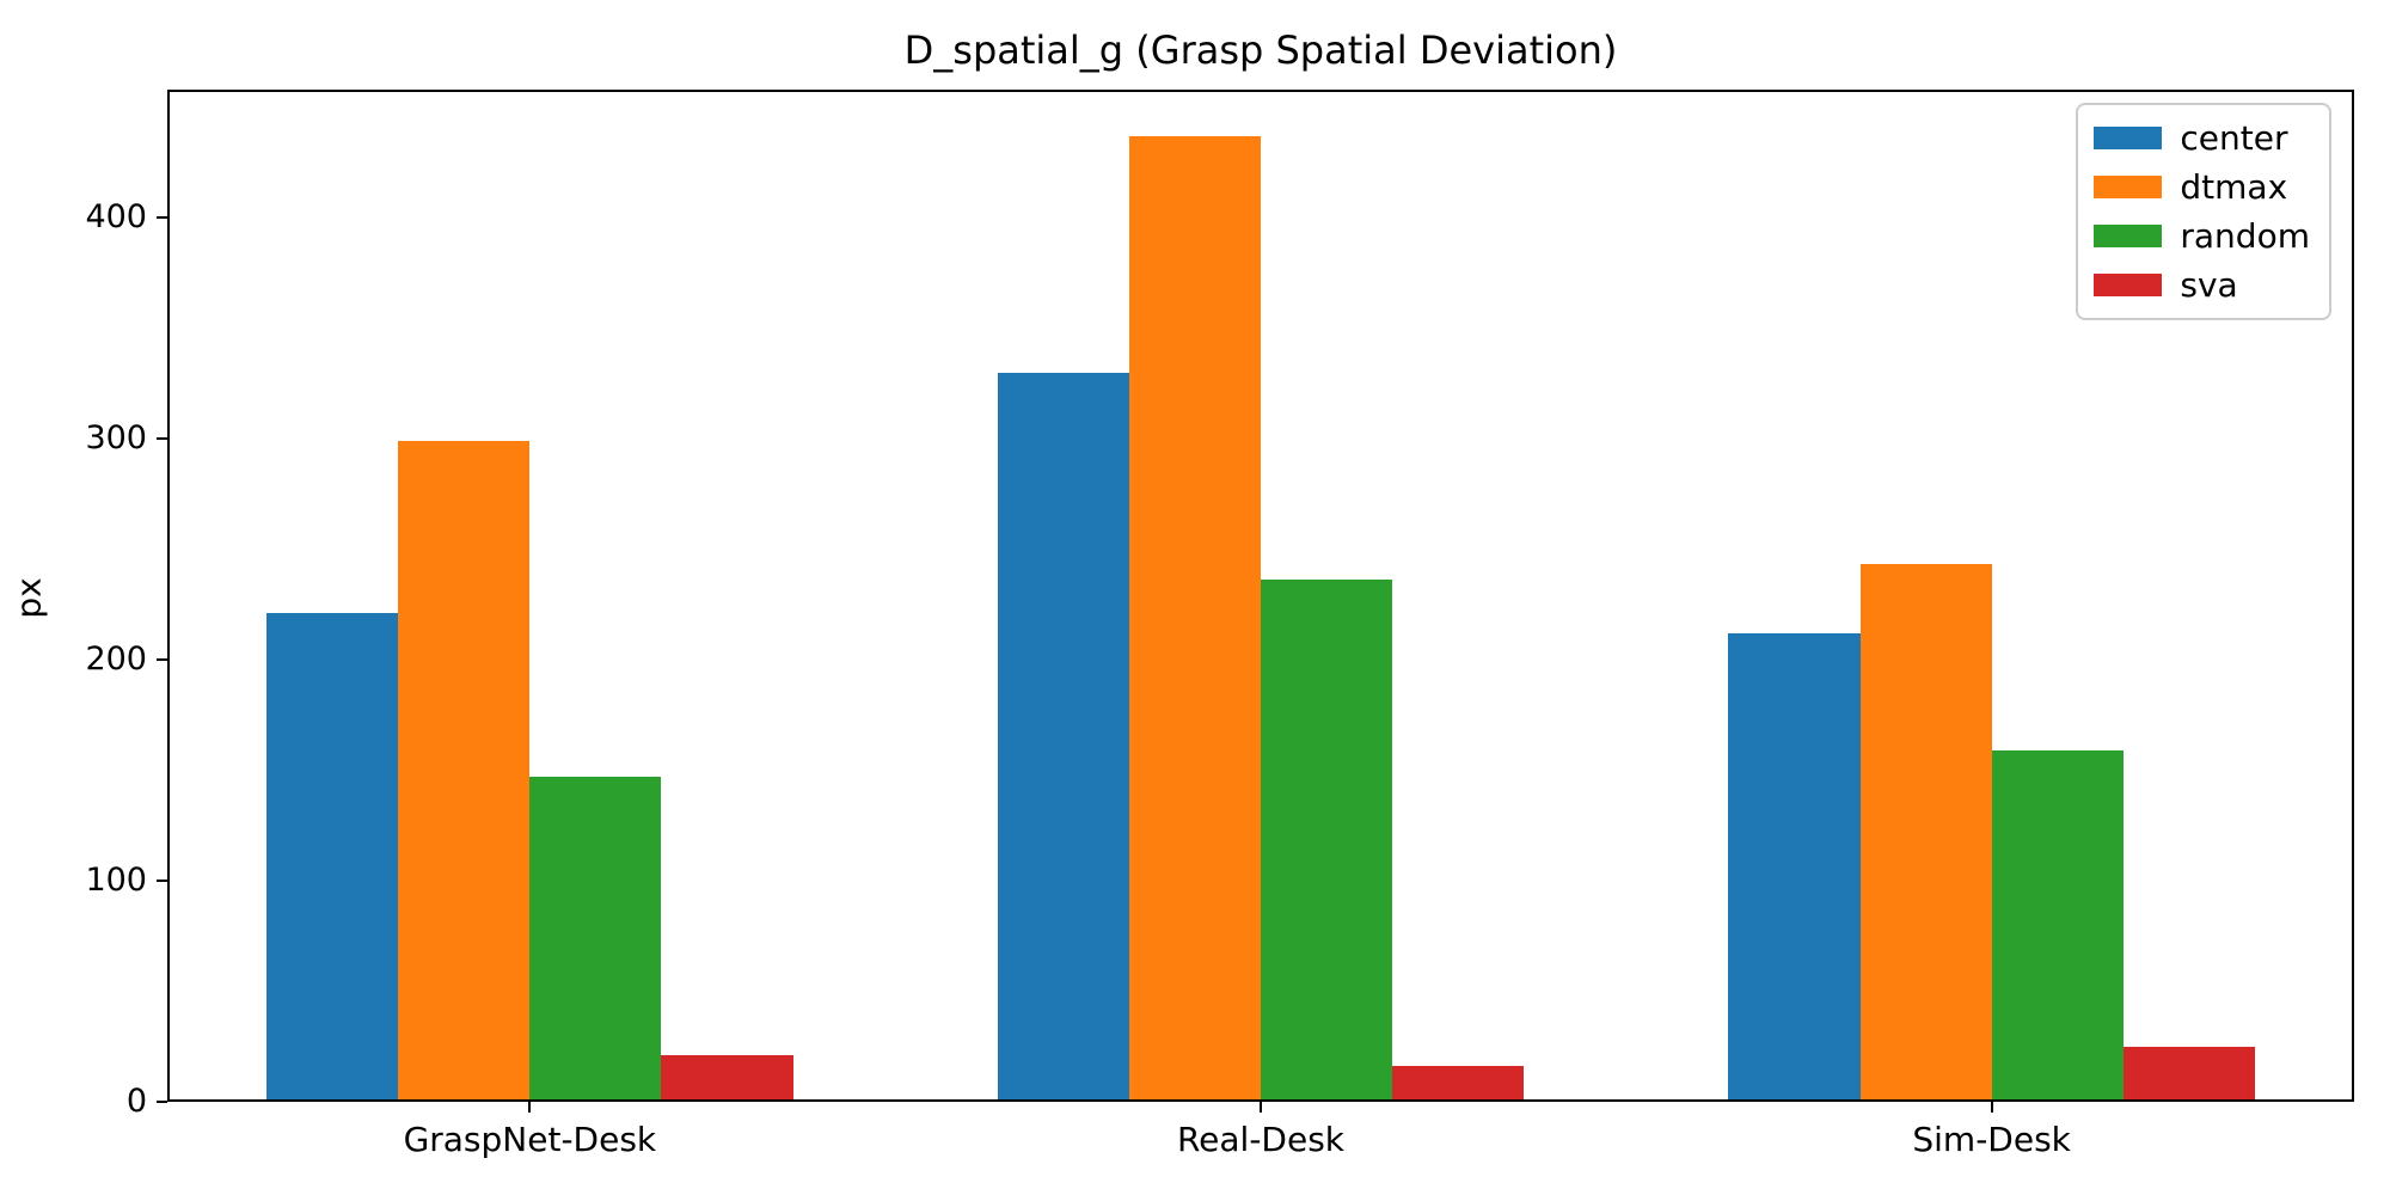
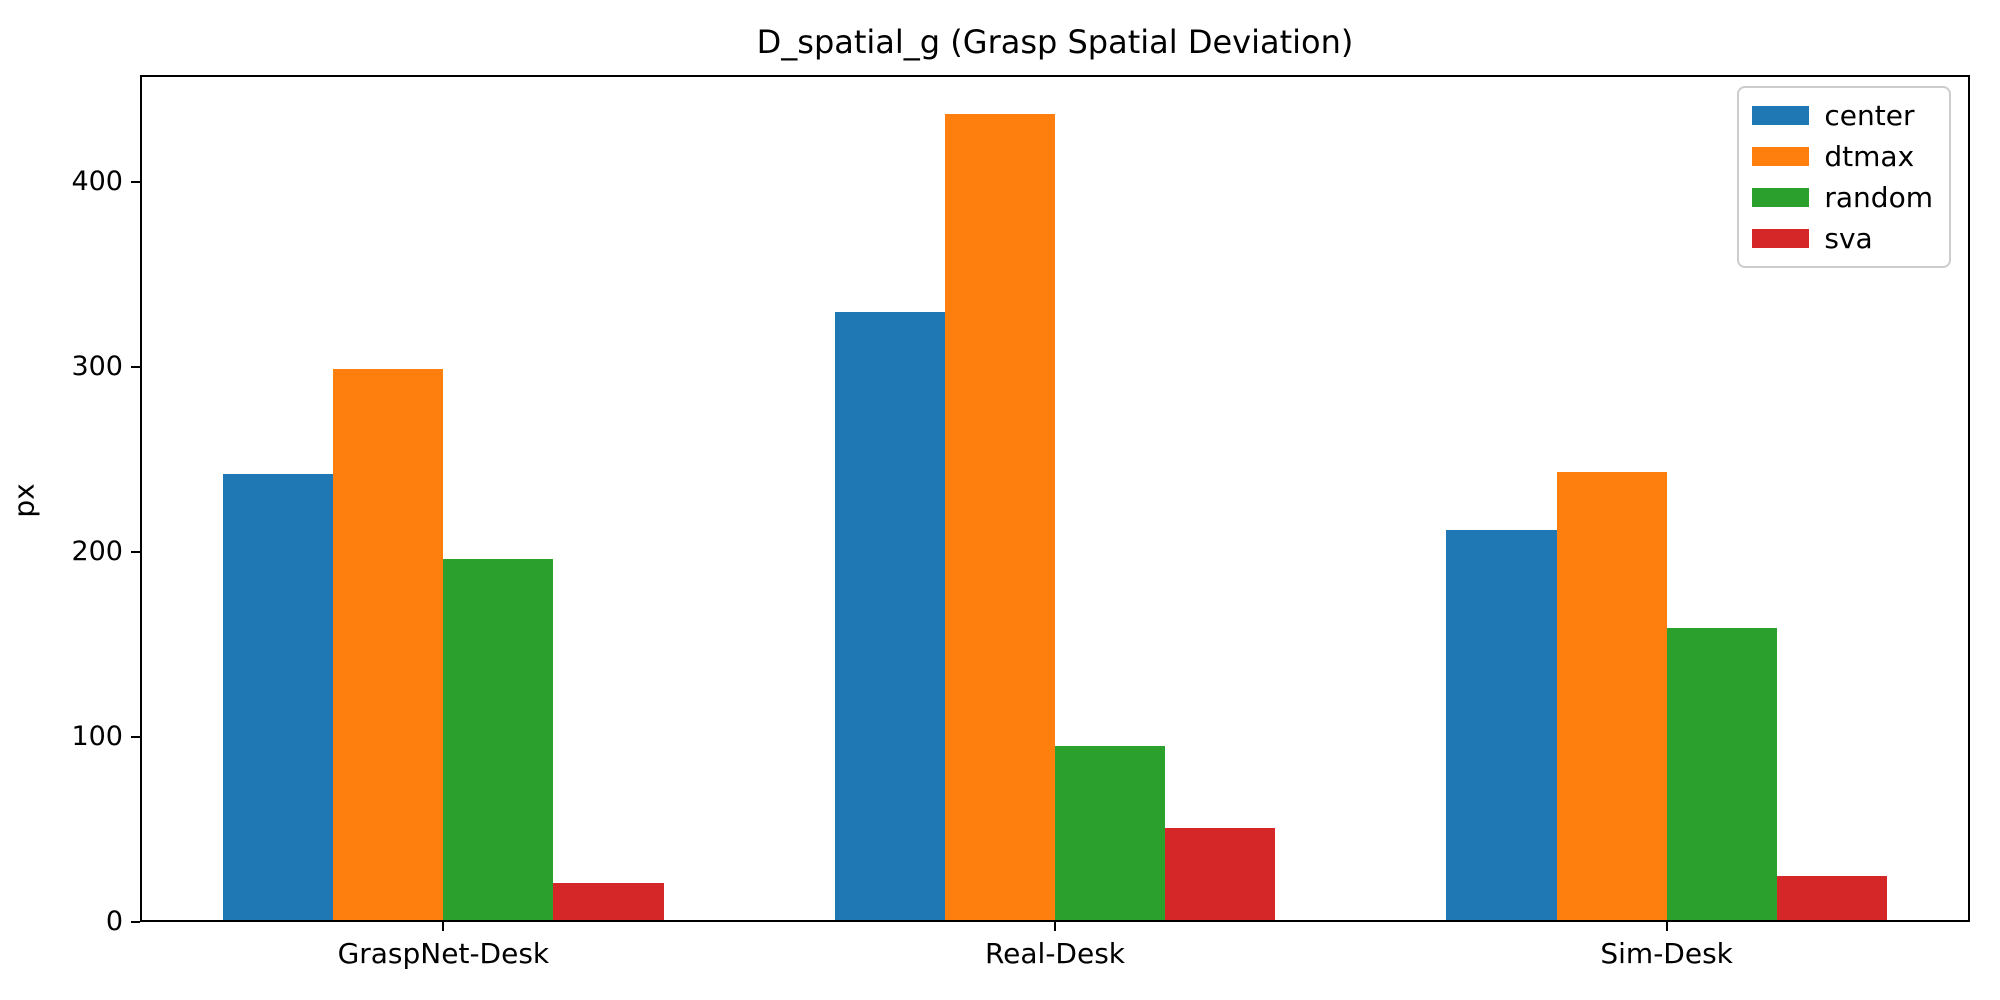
center/GraspNet-Desk: 220 -> 241
random/GraspNet-Desk: 146 -> 195
random/Real-Desk: 235 -> 94
sva/Real-Desk: 15 -> 50
